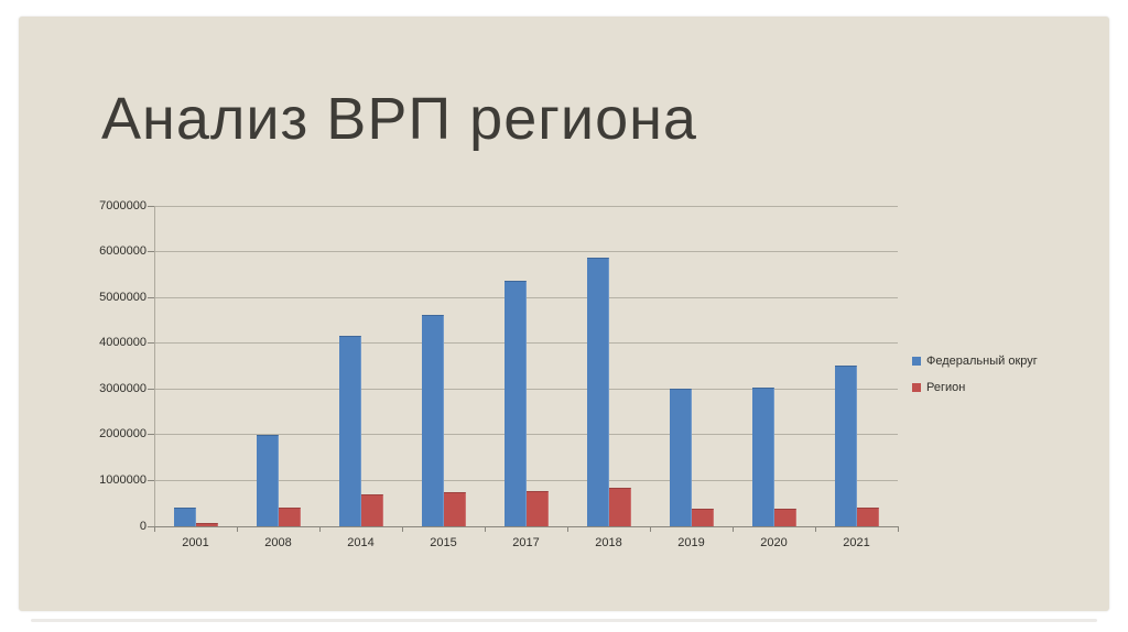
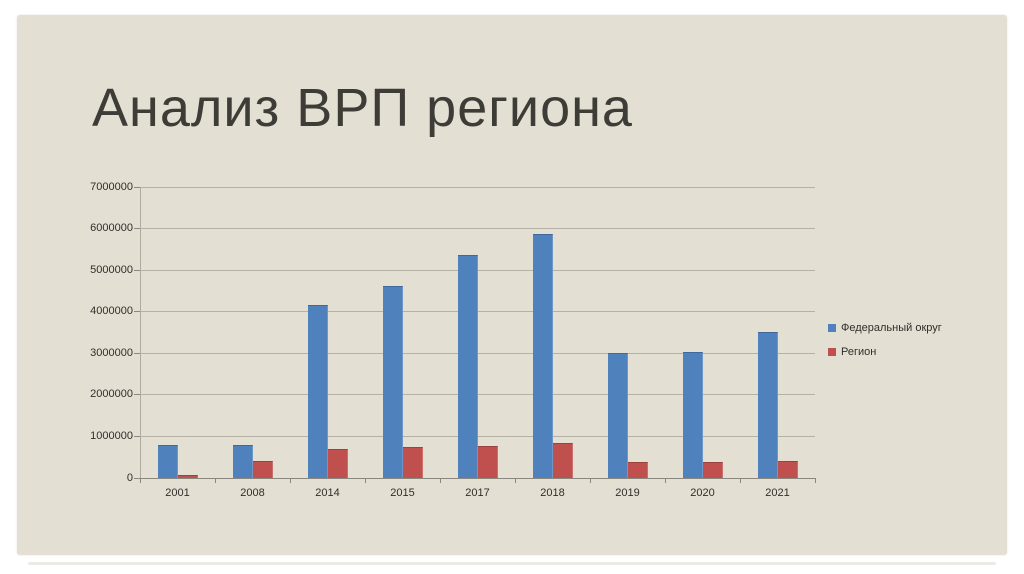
Федеральный округ/2001: 400000 -> 800000
Федеральный округ/2008: 2000000 -> 800000
